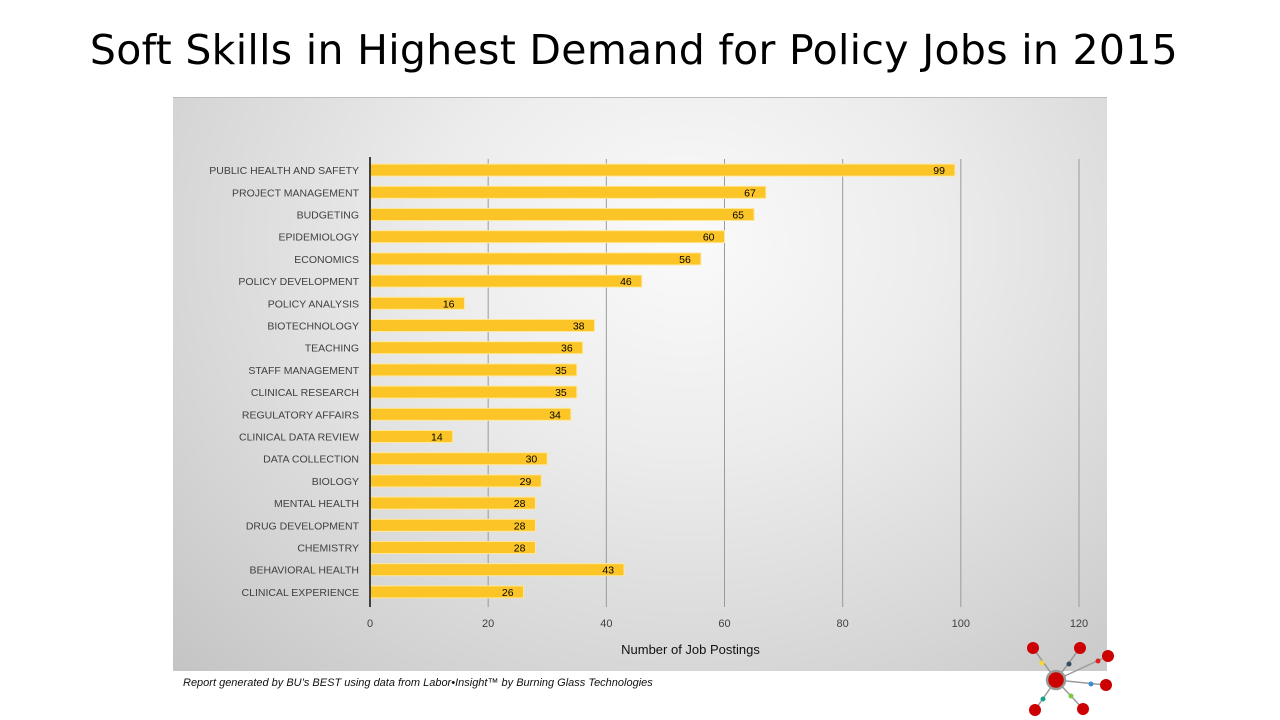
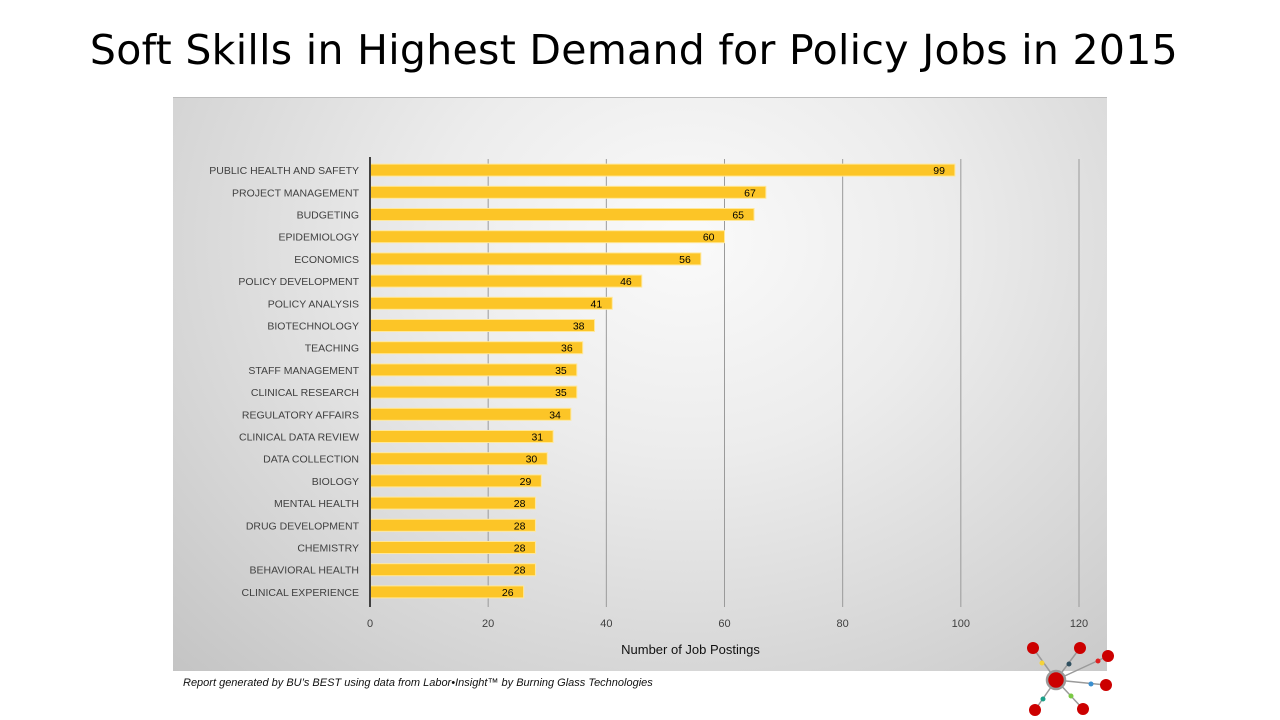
POLICY ANALYSIS: 16 -> 41
CLINICAL DATA REVIEW: 14 -> 31
BEHAVIORAL HEALTH: 43 -> 28
